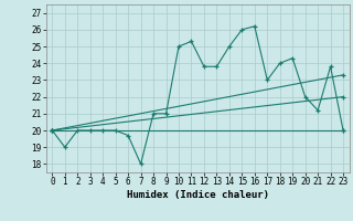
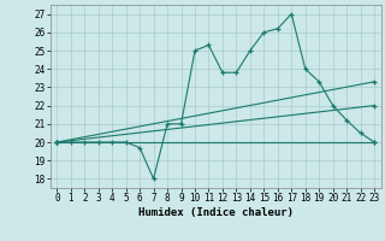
1: 19.0 -> 20.0
17: 23.0 -> 27.0
19: 24.3 -> 23.3
22: 23.8 -> 20.5
